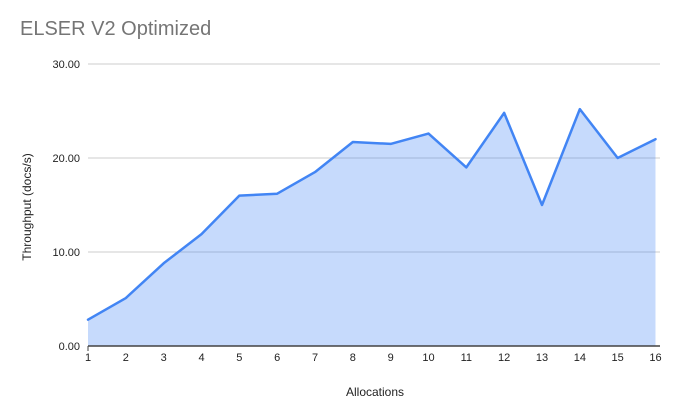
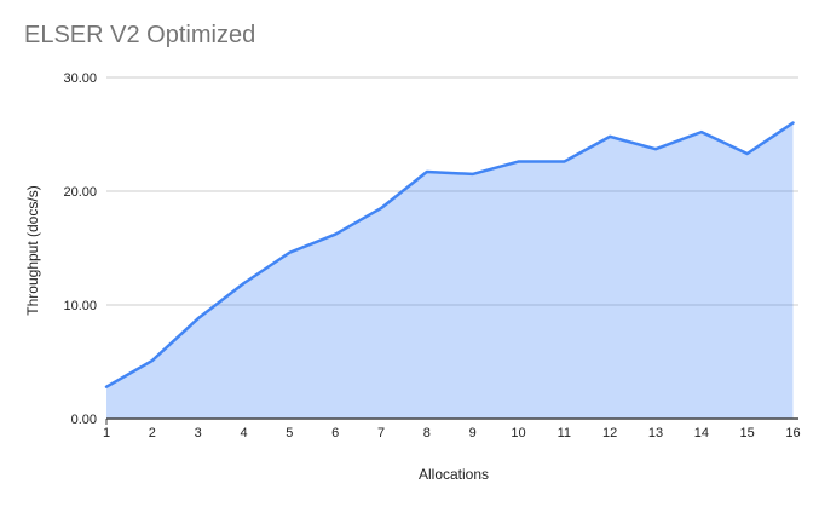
5: 16 -> 15
11: 19 -> 23
13: 15 -> 24
15: 20 -> 23
16: 22 -> 26
